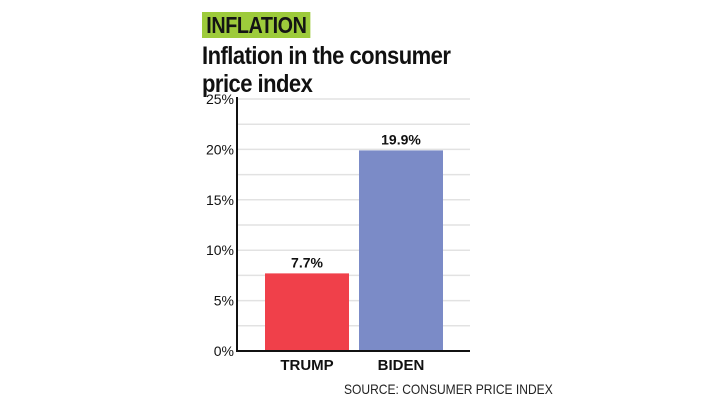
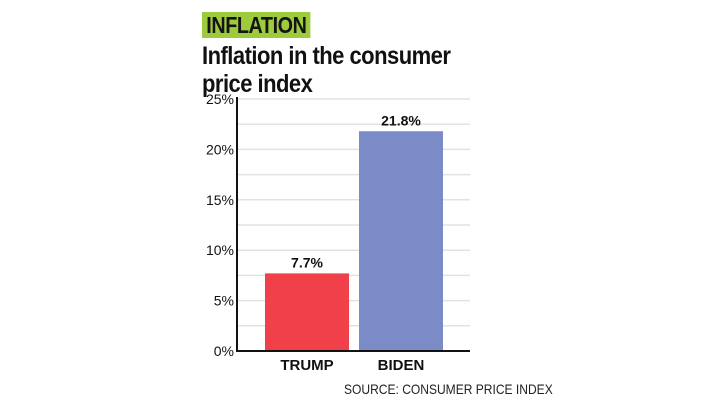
BIDEN: 19.9% -> 21.8%
